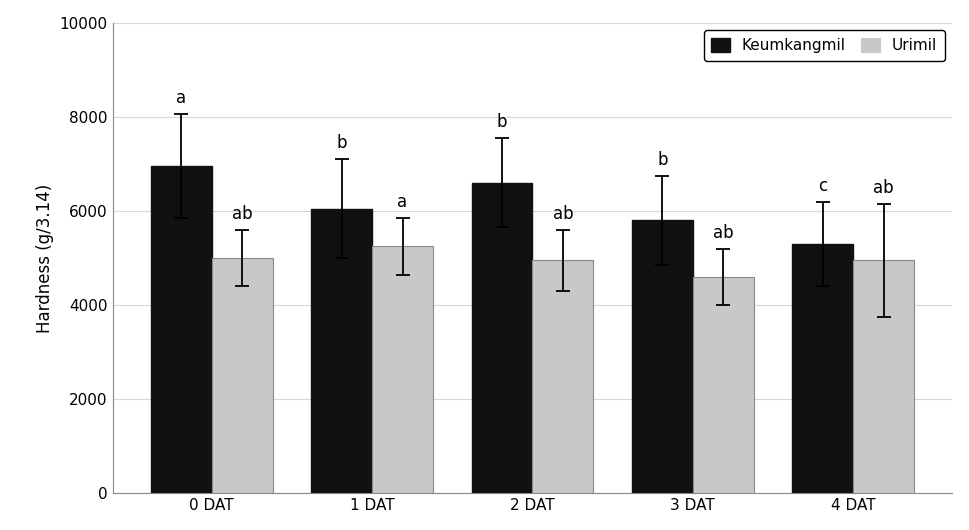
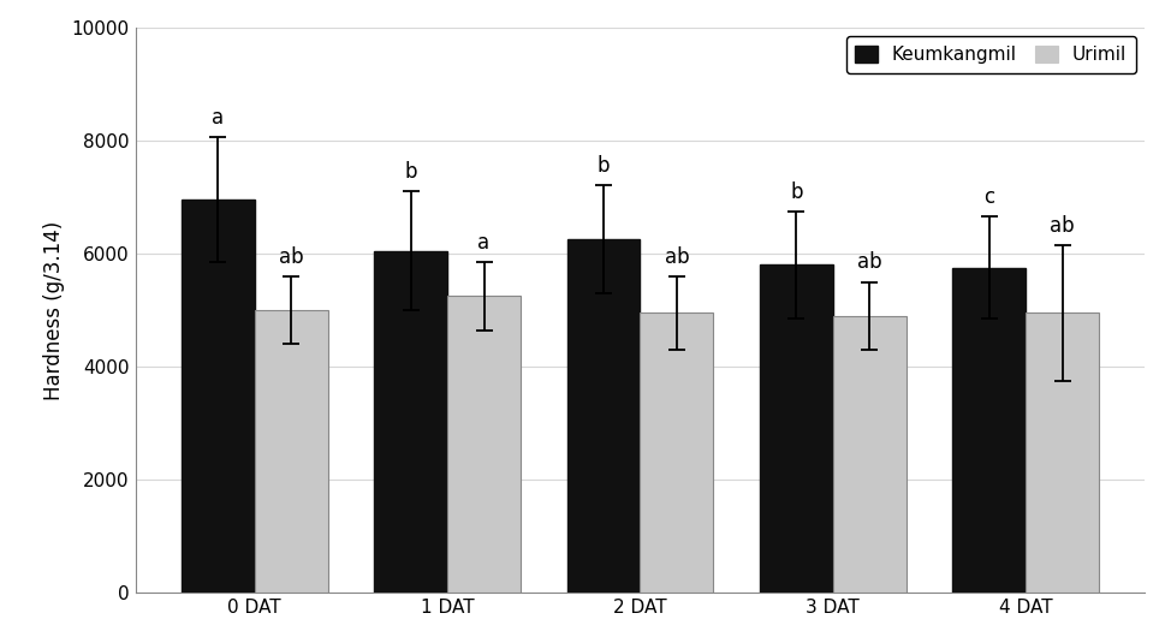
Keumkangmil/2 DAT: 6600 -> 6250
Urimil/3 DAT: 4600 -> 4900
Keumkangmil/4 DAT: 5300 -> 5750
